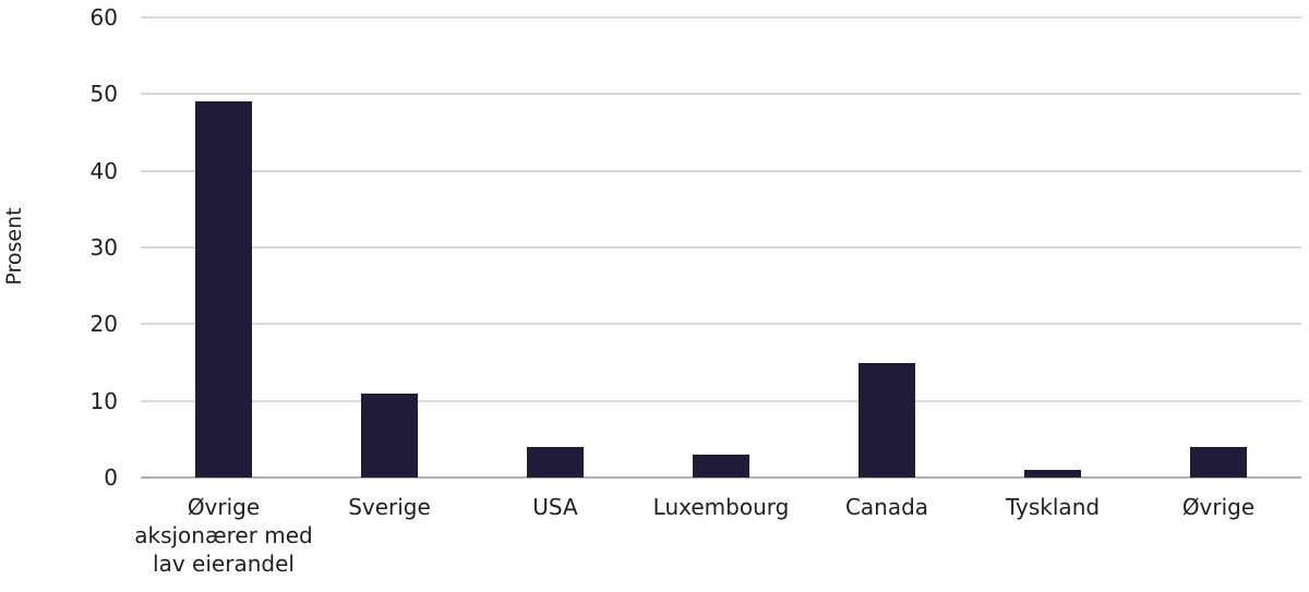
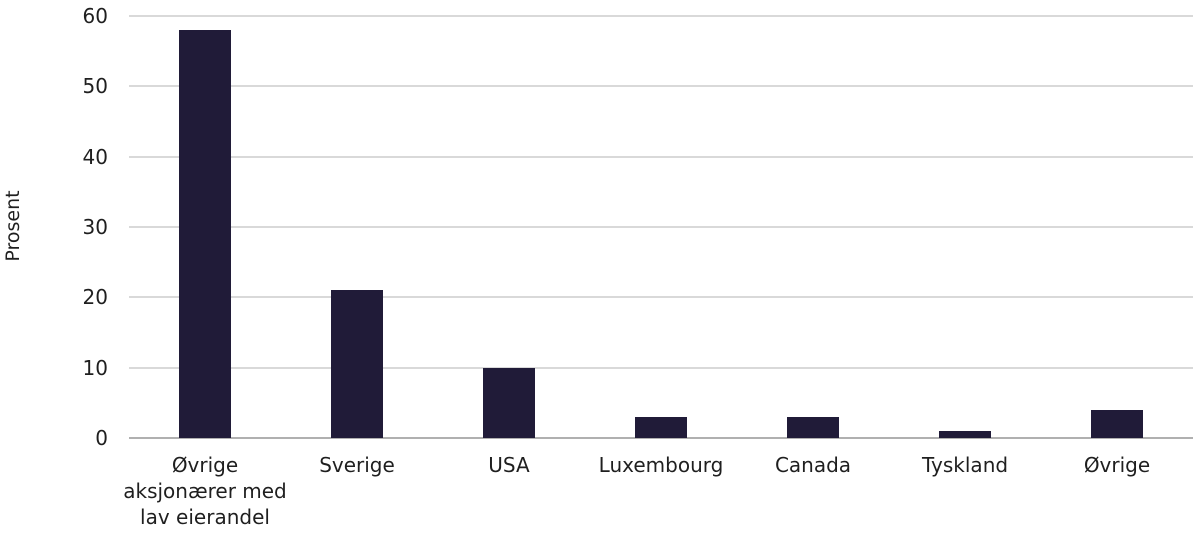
Øvrige aksjonærer med lav eierandel: 49 -> 58
Sverige: 11 -> 21
USA: 4 -> 10
Canada: 15 -> 3
